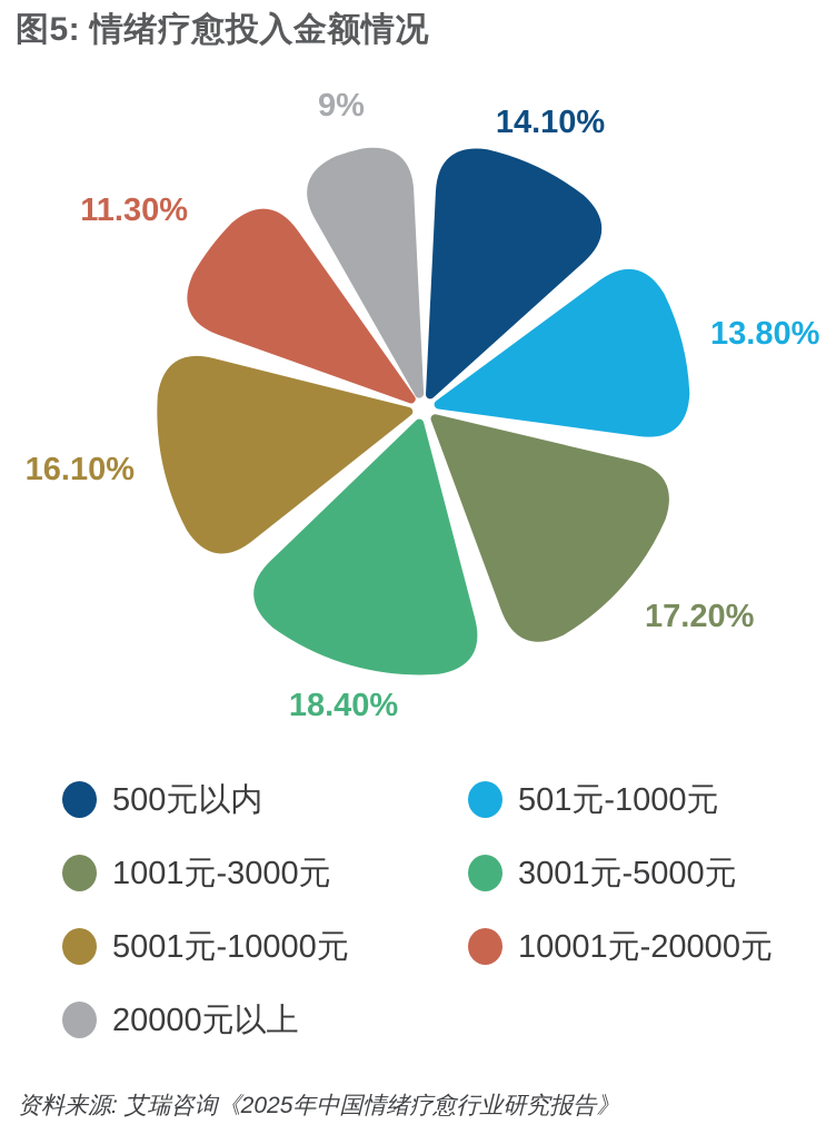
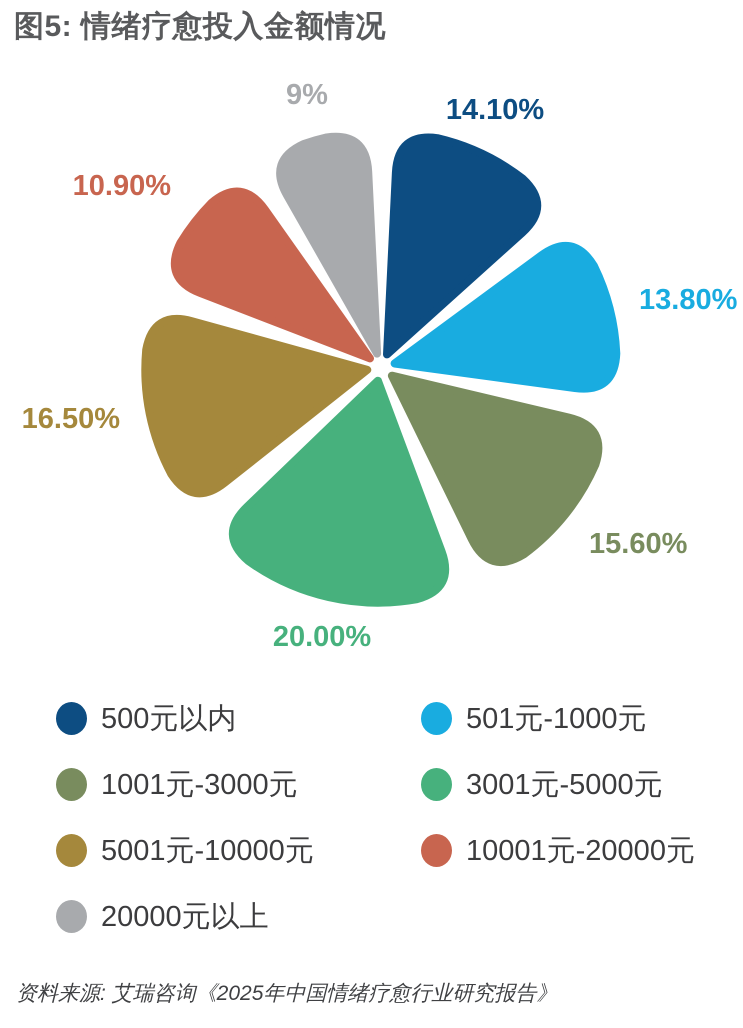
1001元-3000元: 17.20% -> 15.60%
3001元-5000元: 18.40% -> 20.00%
5001元-10000元: 16.10% -> 16.50%
10001元-20000元: 11.30% -> 10.90%
